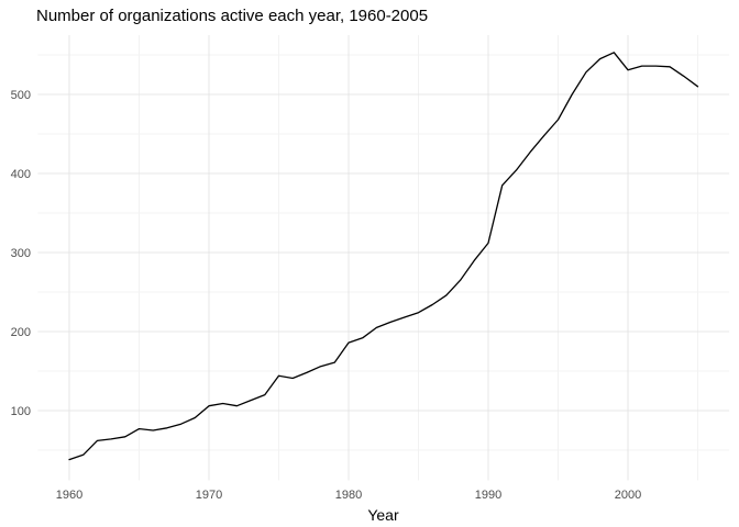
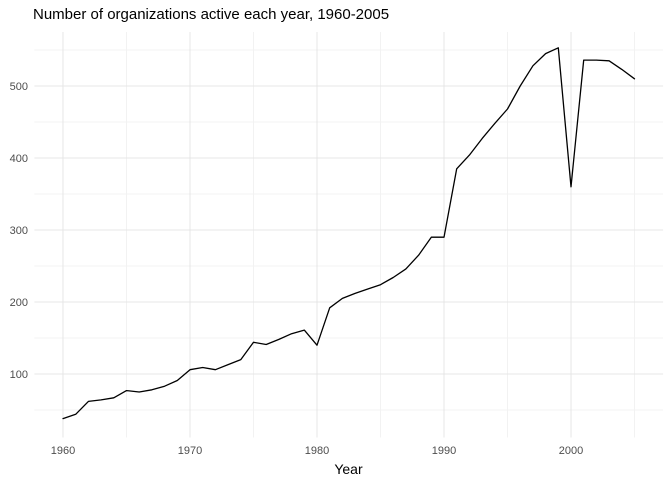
1980: 190 -> 140
1990: 310 -> 290
2000: 530 -> 360
